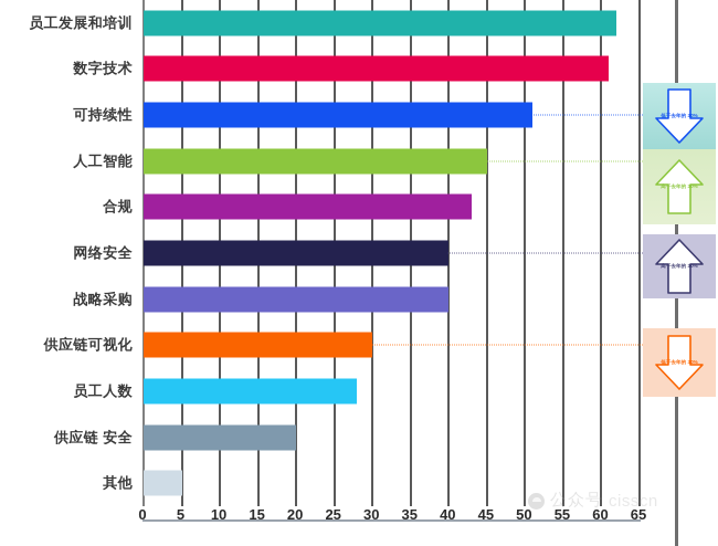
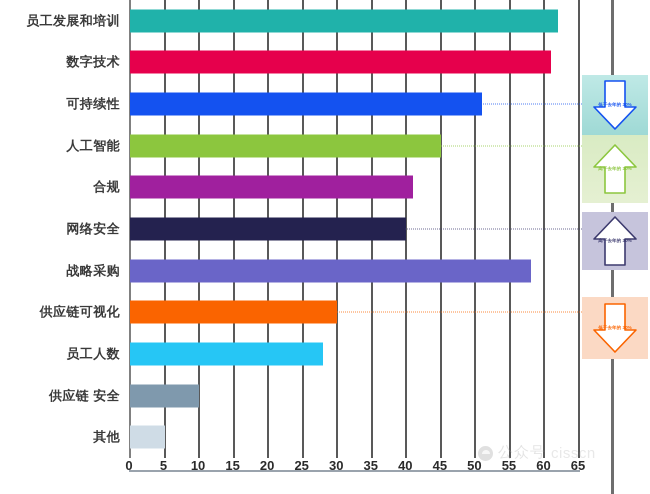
合规: 43 -> 41
战略采购: 40 -> 58
供应链 安全: 20 -> 10
